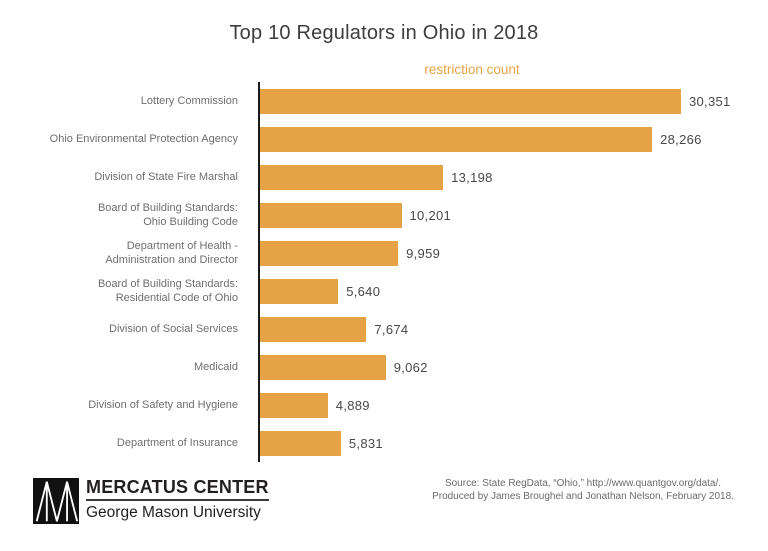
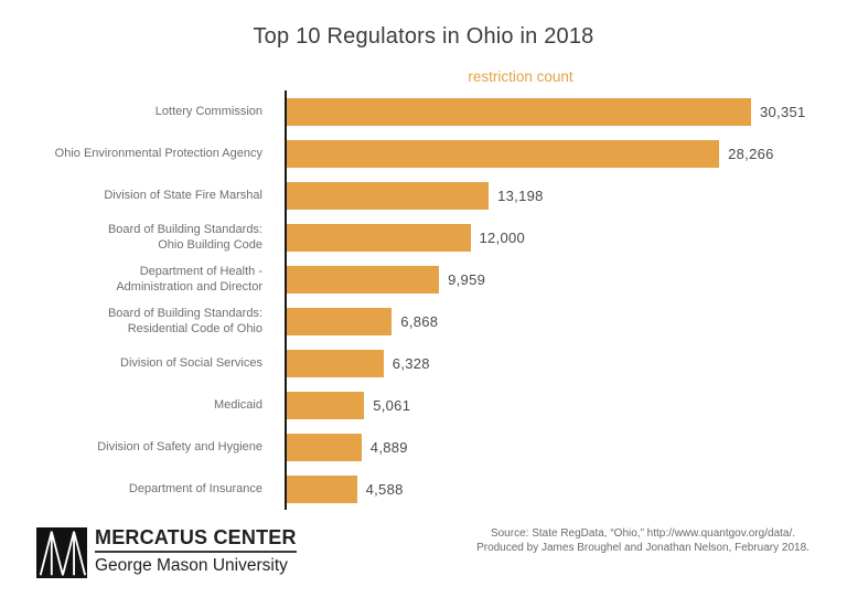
Board of Building Standards: Ohio Building Code: 10,201 -> 12,000
Board of Building Standards: Residential Code of Ohio: 5,640 -> 6,868
Division of Social Services: 7,674 -> 6,328
Medicaid: 9,062 -> 5,061
Department of Insurance: 5,831 -> 4,588
